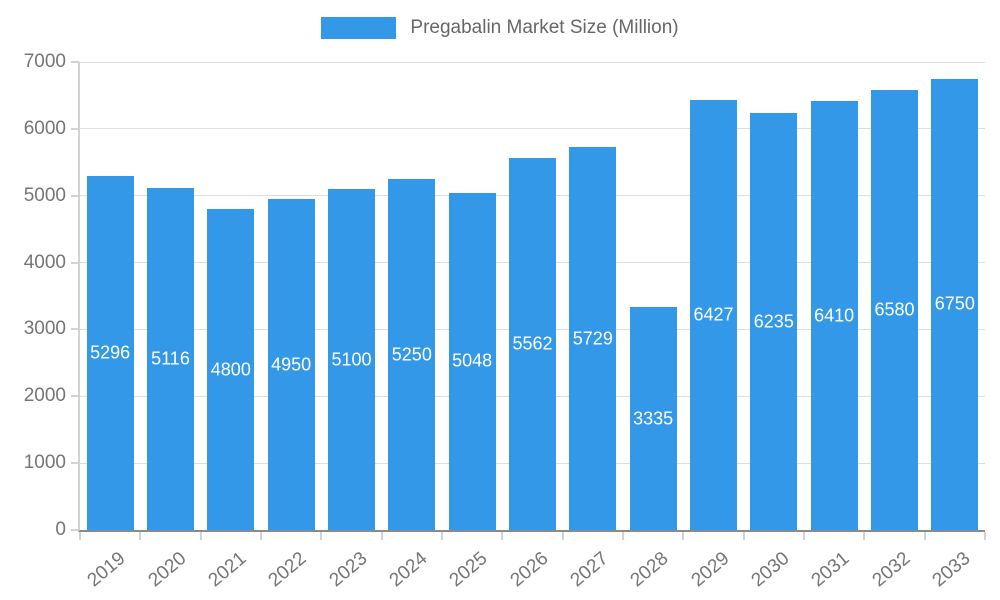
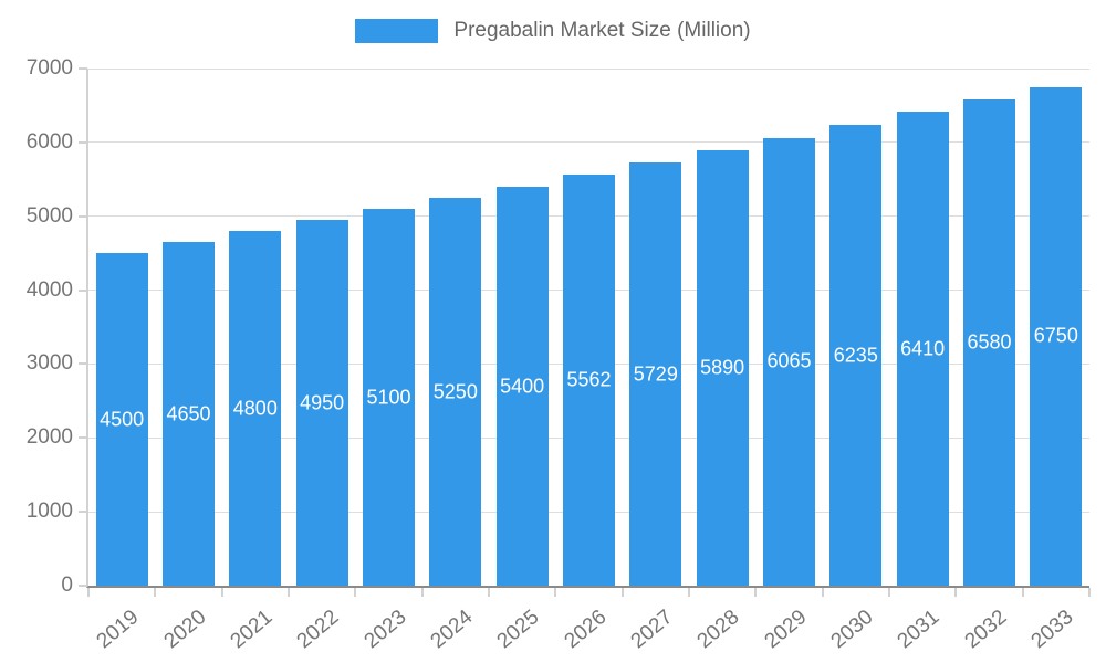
2019: 5296 -> 4500
2020: 5116 -> 4650
2025: 5048 -> 5400
2028: 3335 -> 5890
2029: 6427 -> 6065
